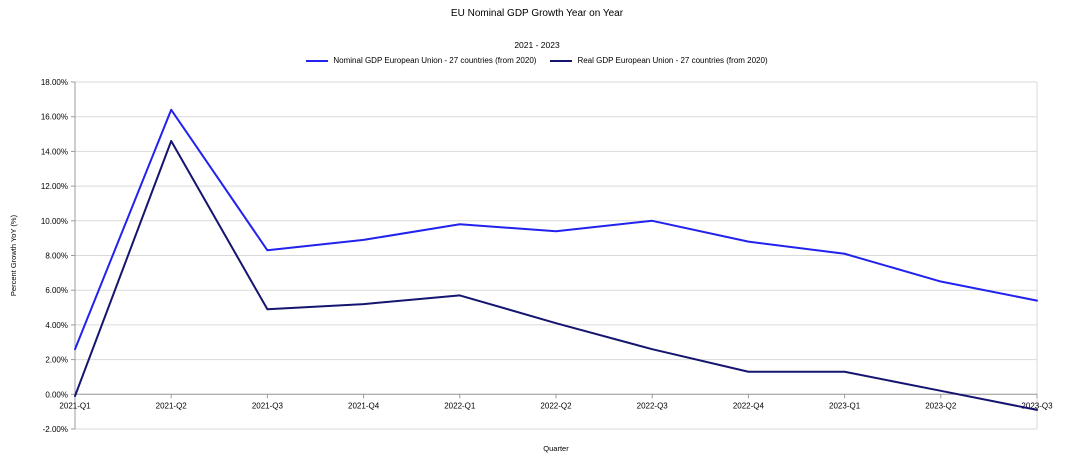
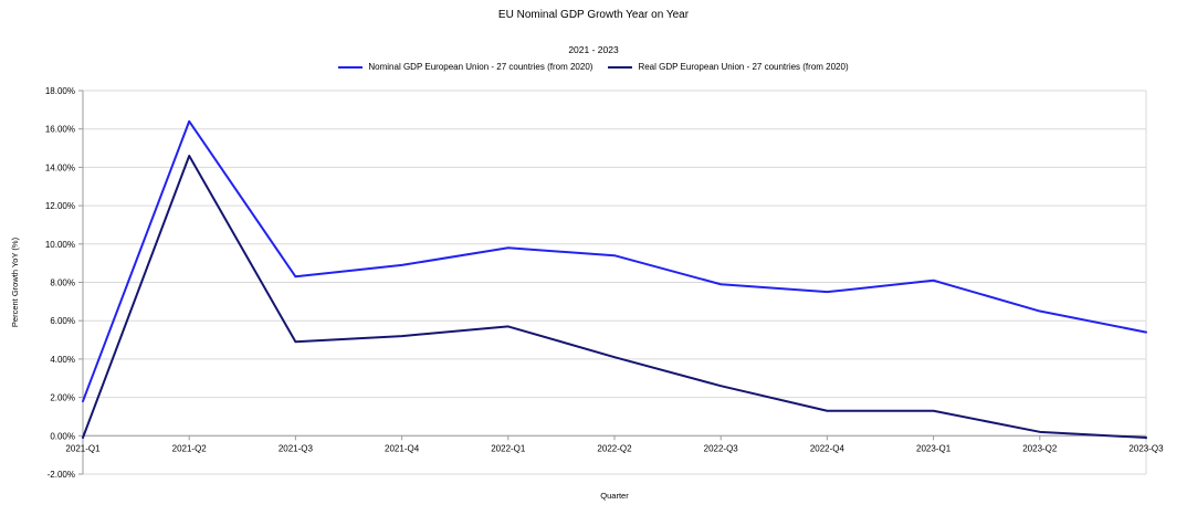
Nominal GDP European Union - 27 countries (from 2020)/2021-Q1: 2.6% -> 1.8%
Nominal GDP European Union - 27 countries (from 2020)/2022-Q3: 10.0% -> 7.9%
Nominal GDP European Union - 27 countries (from 2020)/2022-Q4: 8.8% -> 7.5%
Real GDP European Union - 27 countries (from 2020)/2023-Q3: -0.9% -> -0.1%
